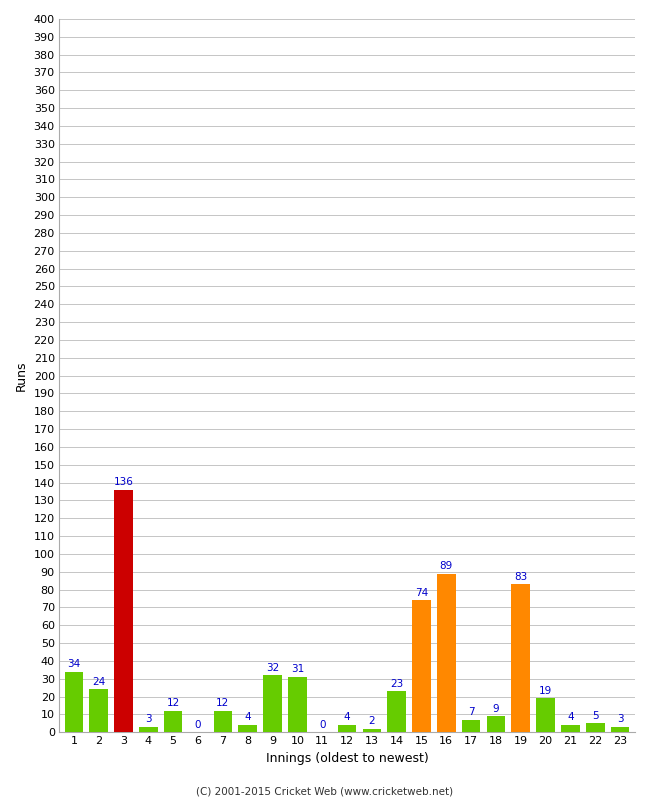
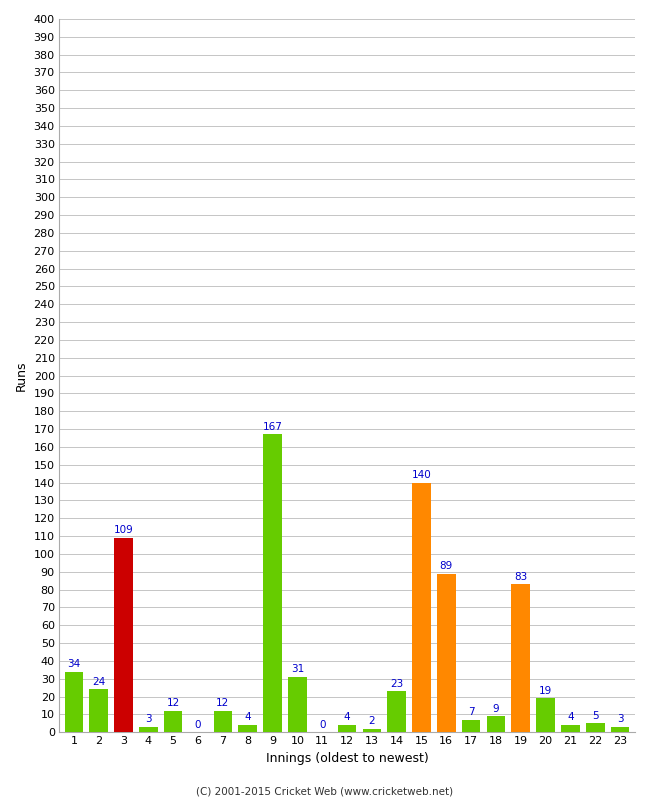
3: 136 -> 109
9: 32 -> 167
15: 74 -> 140
